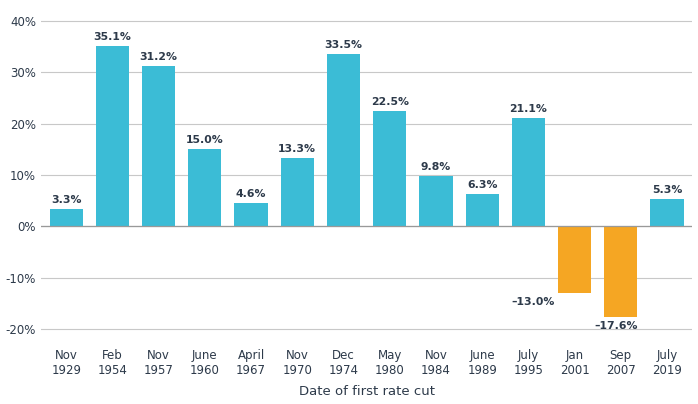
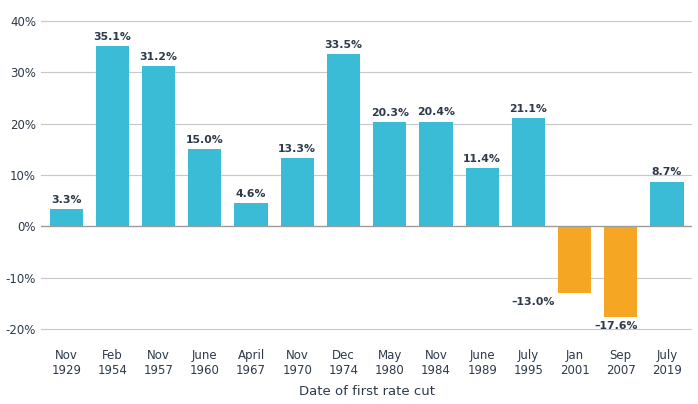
May 1980: 22.5% -> 20.3%
Nov 1984: 9.8% -> 20.4%
June 1989: 6.3% -> 11.4%
July 2019: 5.3% -> 8.7%
